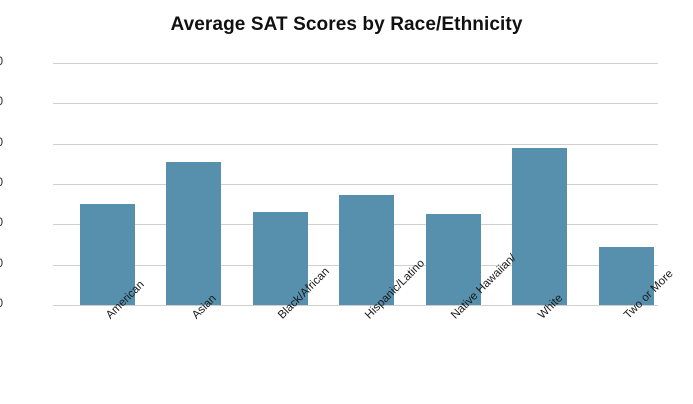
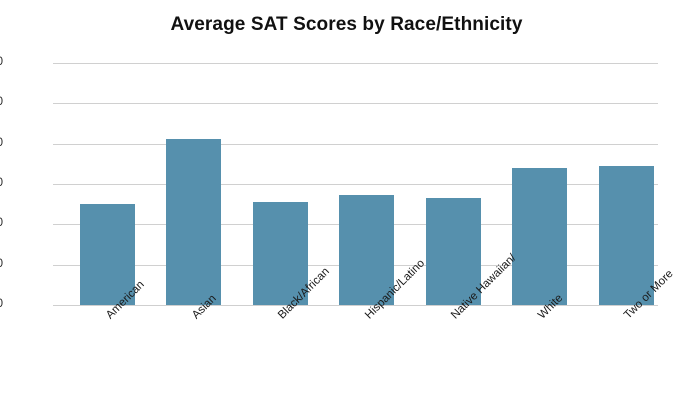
Asian: 1110 -> 1220
Black/African: 860 -> 910
Native Hawaiian/: 850 -> 930
White: 1180 -> 1080
Two or More: 690 -> 1090
